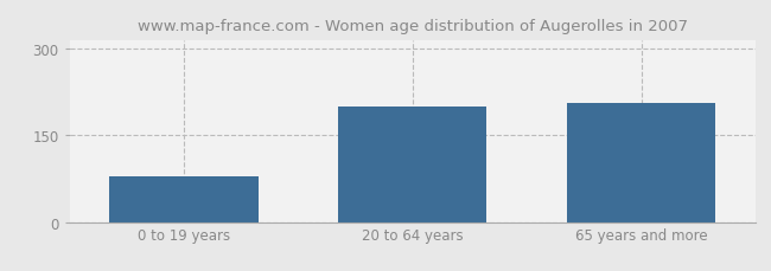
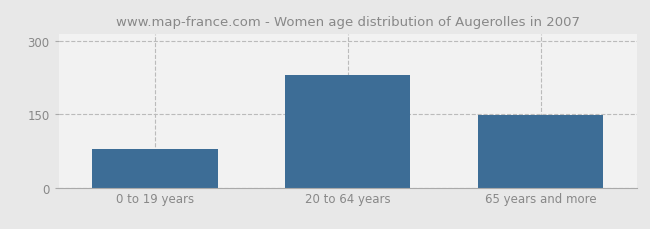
20 to 64 years: 200 -> 230
65 years and more: 205 -> 148
